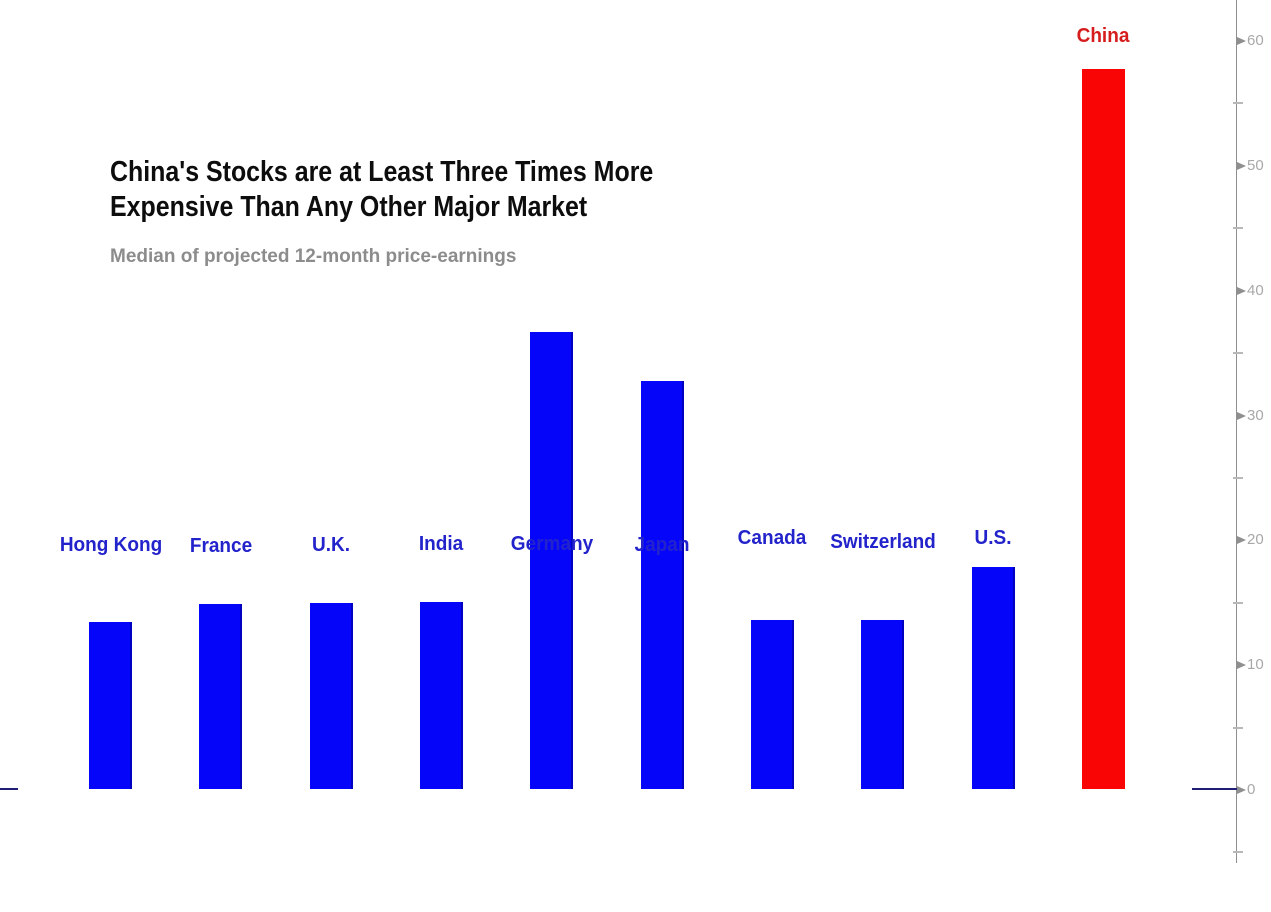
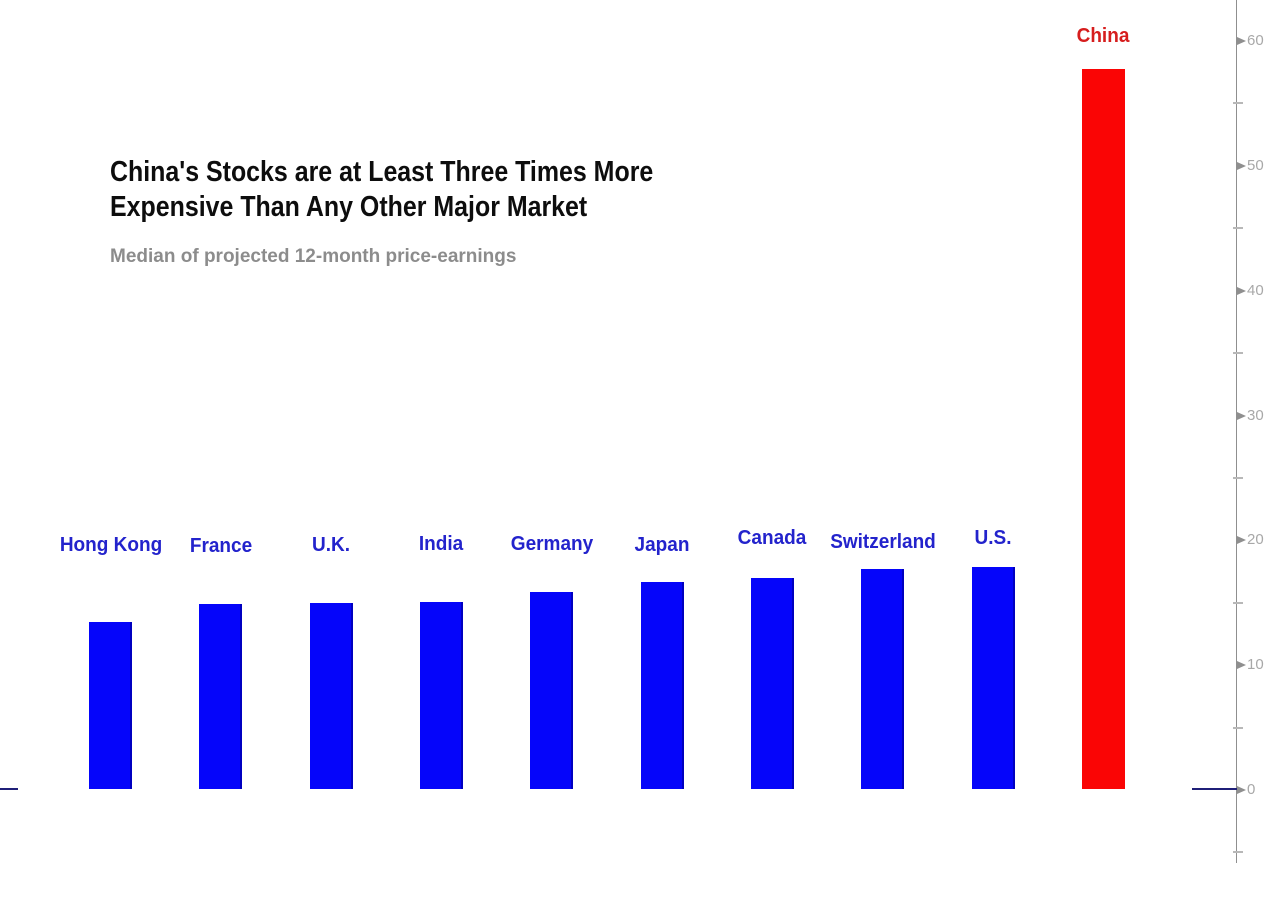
Germany: 36.6 -> 15.8
Japan: 32.7 -> 16.6
Canada: 13.5 -> 16.9
Switzerland: 13.5 -> 17.6
